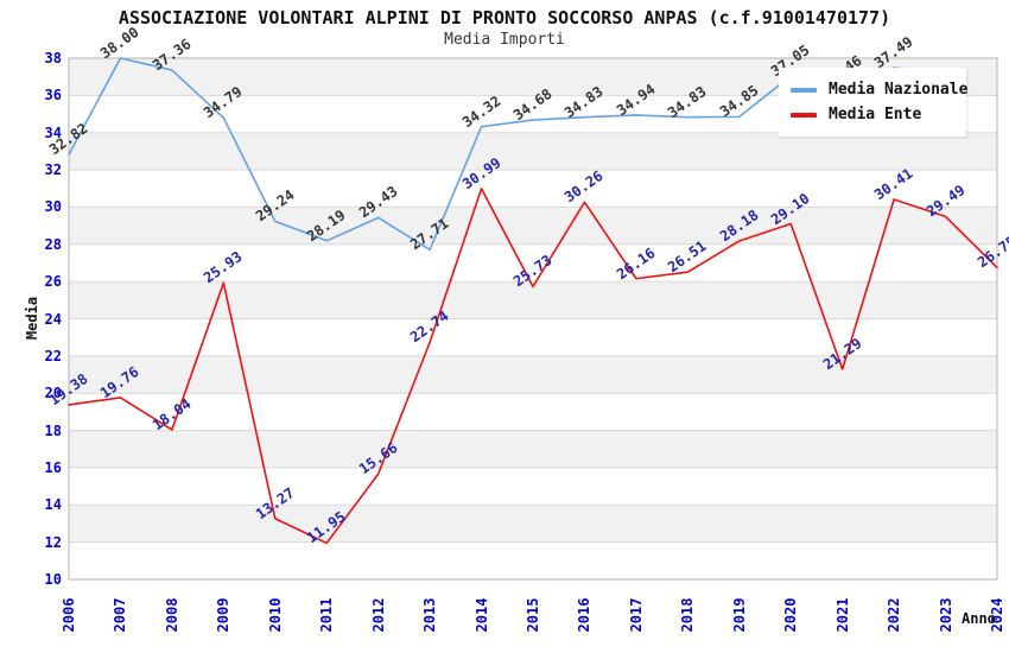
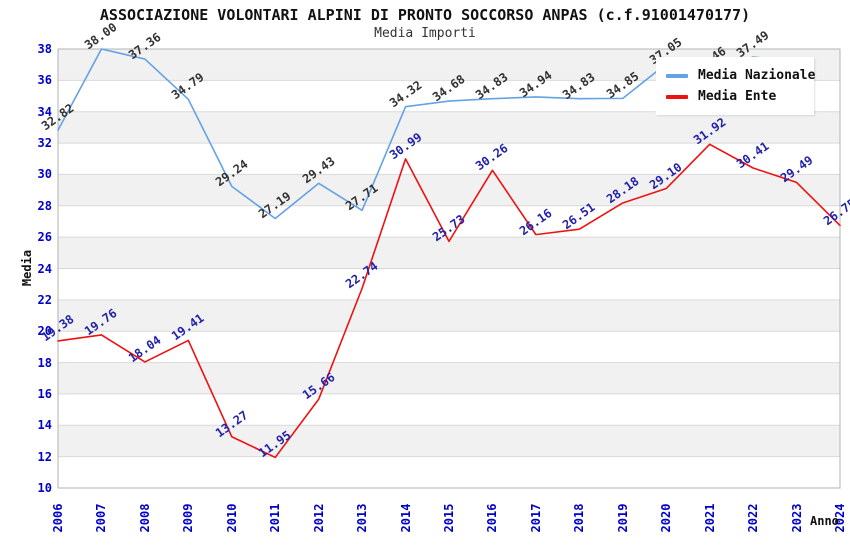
Media Ente/2009: 25.93 -> 19.41
Media Nazionale/2011: 28.19 -> 27.19
Media Ente/2021: 21.29 -> 31.92
